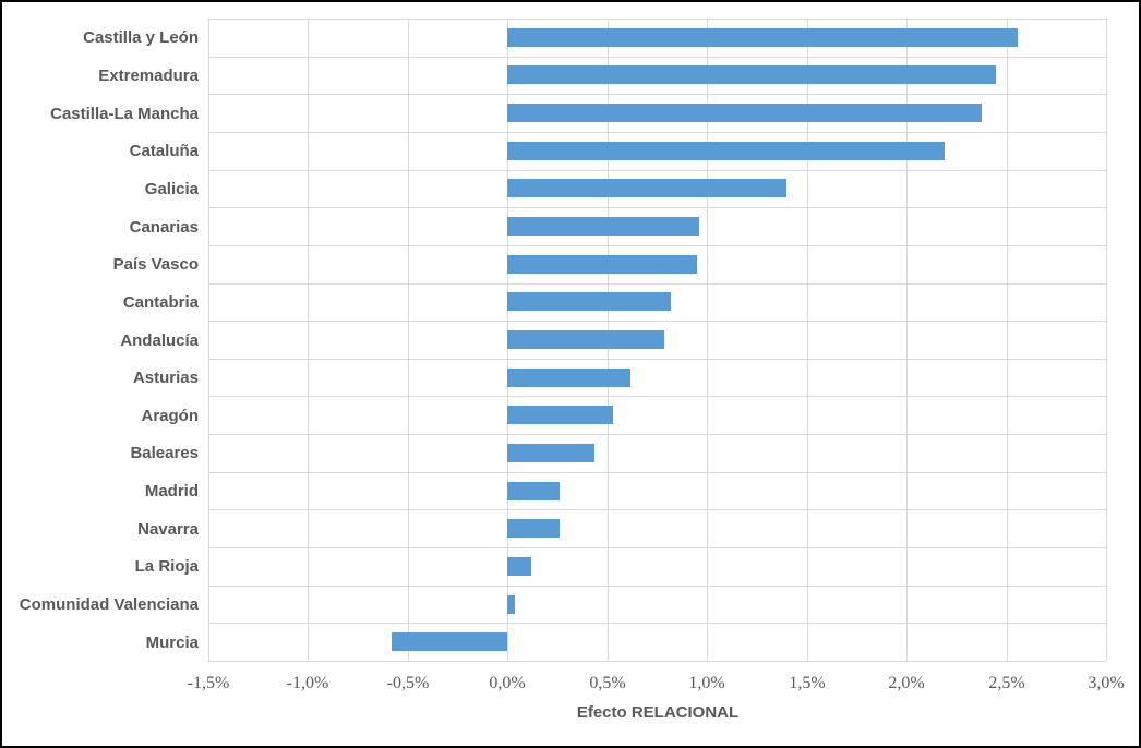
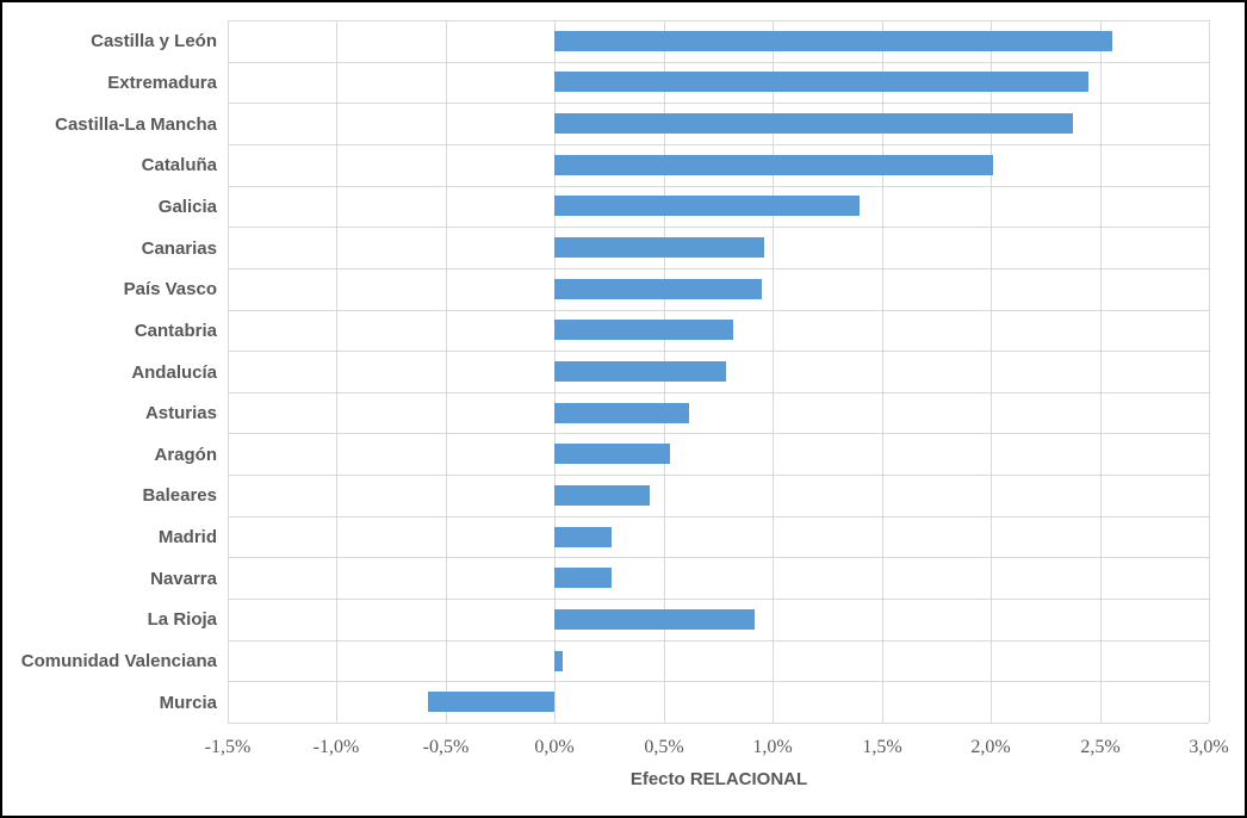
Cataluña: 2,19% -> 2,01%
La Rioja: 0,12% -> 0,92%
